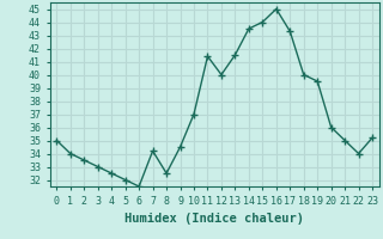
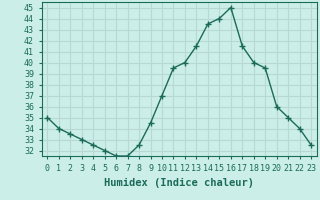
7: 34.2 -> 31.5
11: 41.4 -> 39.5
17: 43.3 -> 41.5
23: 35.2 -> 32.5
